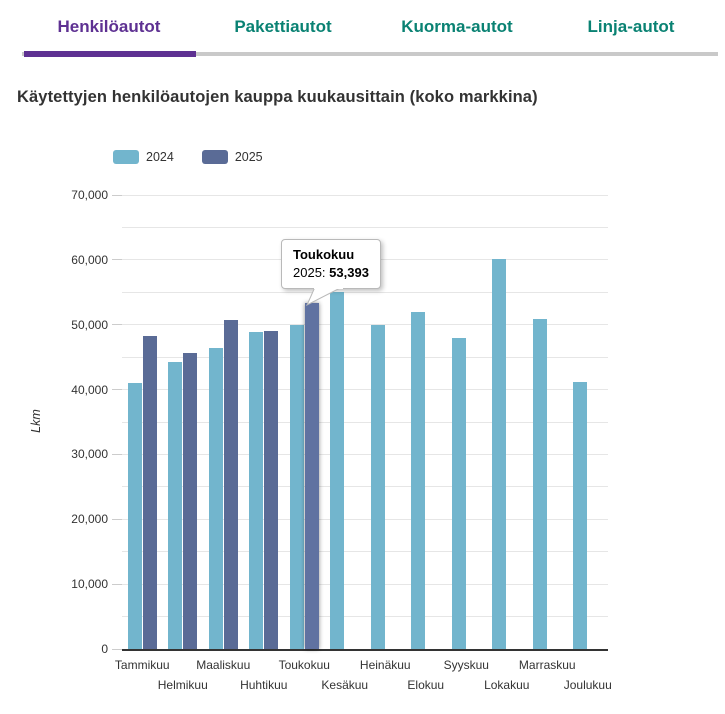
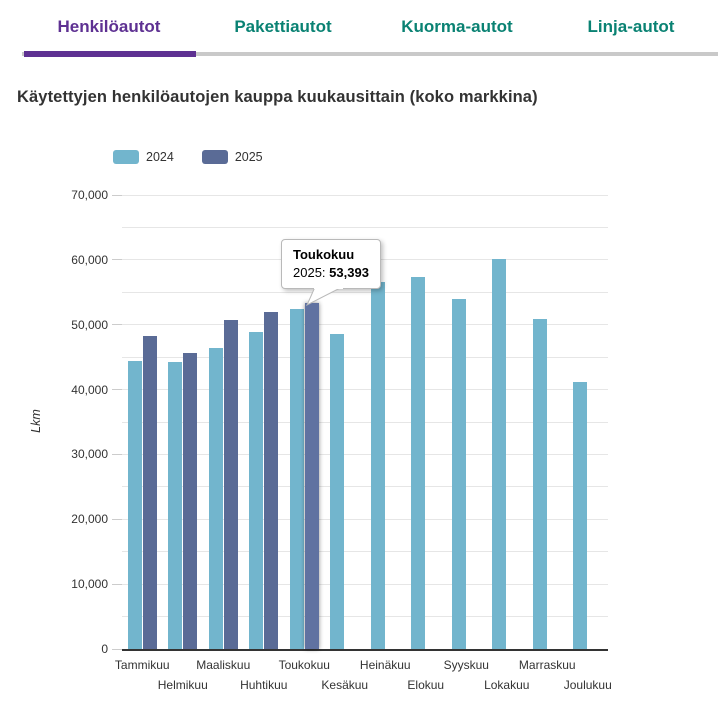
2024/Tammikuu: 41000 -> 44000
2025/Huhtikuu: 49000 -> 52000
2024/Toukokuu: 50000 -> 52000
2024/Kesäkuu: 55000 -> 48000
2024/Heinäkuu: 50000 -> 57000
2024/Elokuu: 52000 -> 57000
2024/Syyskuu: 48000 -> 54000
